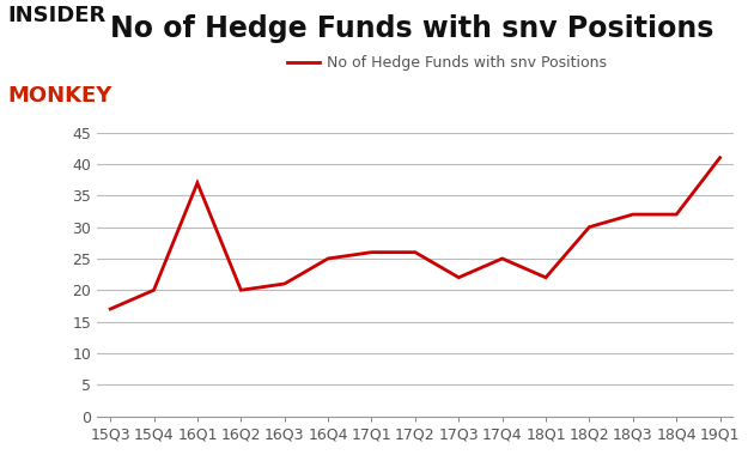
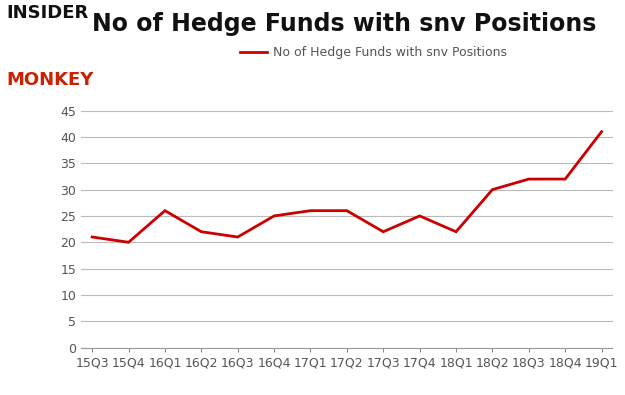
15Q3: 17 -> 21
16Q1: 37 -> 26
16Q2: 20 -> 22
